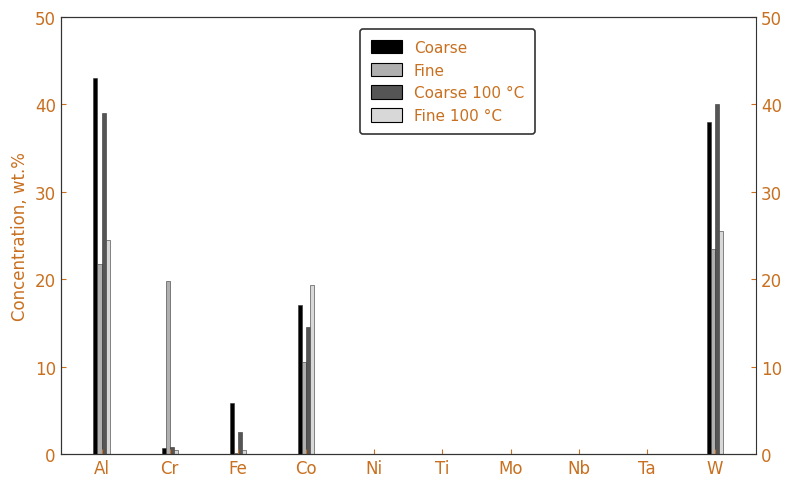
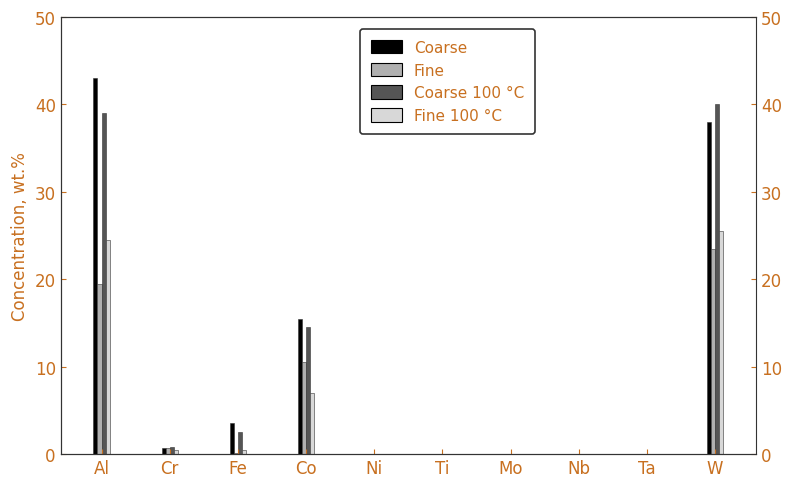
Fine/Al: 21.8 -> 19.5
Fine/Cr: 19.8 -> 0.7
Coarse/Fe: 5.8 -> 3.5
Coarse/Co: 17.0 -> 15.5
Fine 100 °C/Co: 19.4 -> 7.0
